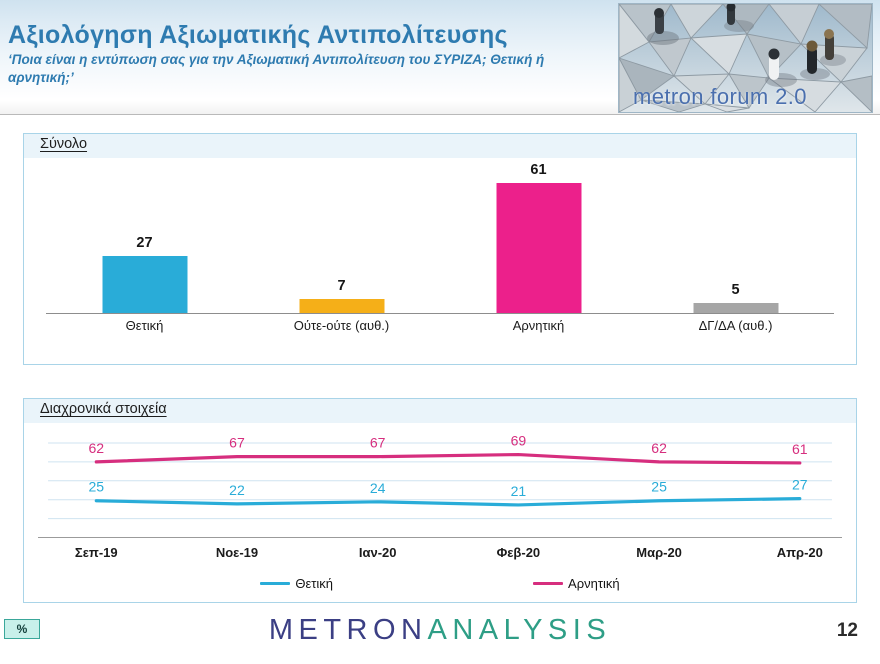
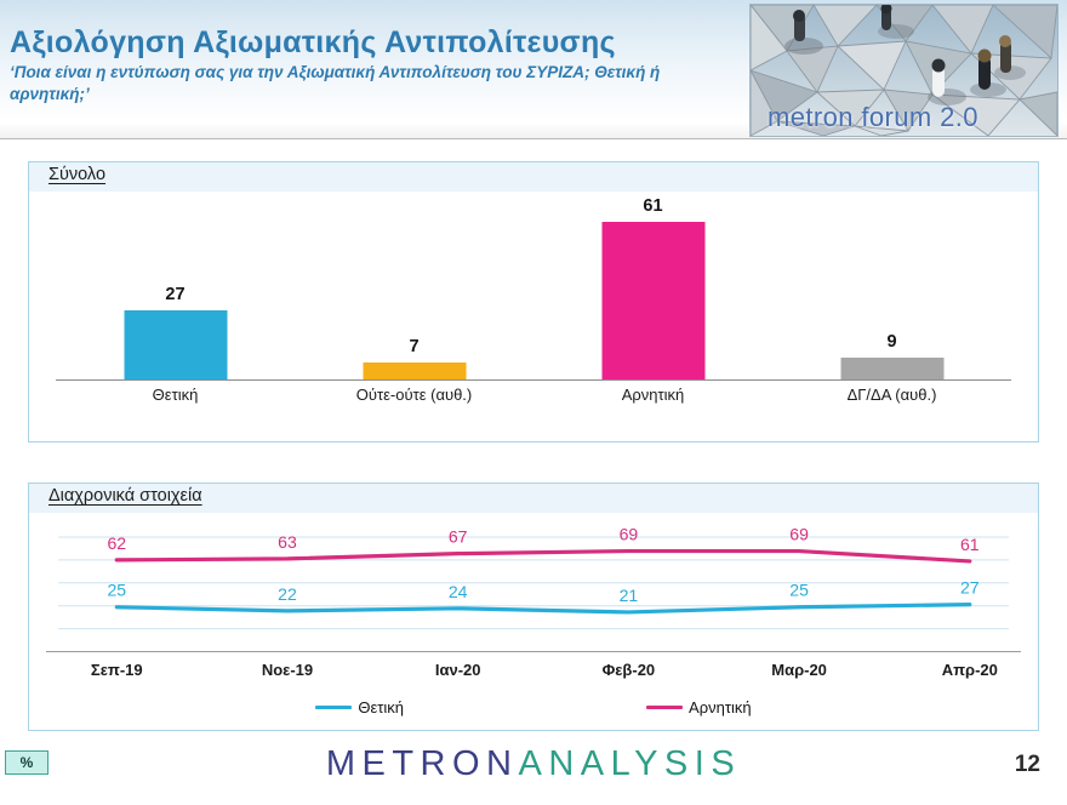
Σύνολο/ΔΓ/ΔΑ (αυθ.): 5 -> 9
Διαχρονικά στοιχεία/Αρνητική/Νοε-19: 67 -> 63
Διαχρονικά στοιχεία/Αρνητική/Μαρ-20: 62 -> 69
